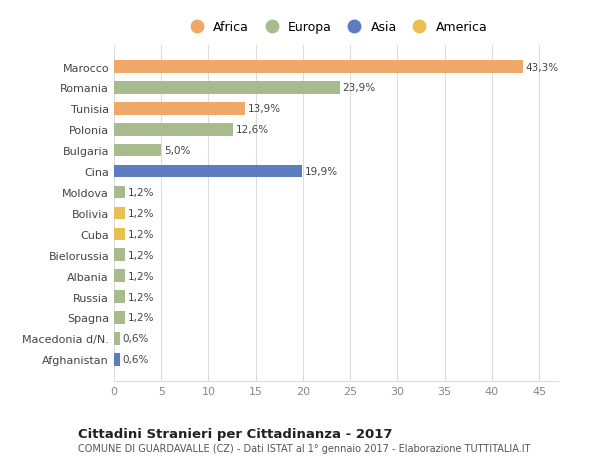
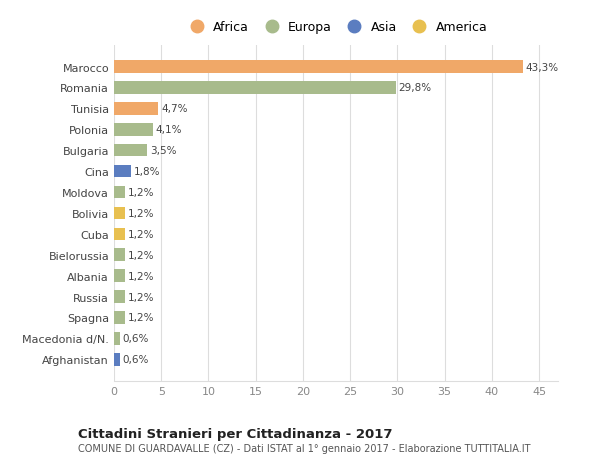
Romania: 23,9% -> 29,8%
Tunisia: 13,9% -> 4,7%
Polonia: 12,6% -> 4,1%
Bulgaria: 5,0% -> 3,5%
Cina: 19,9% -> 1,8%
